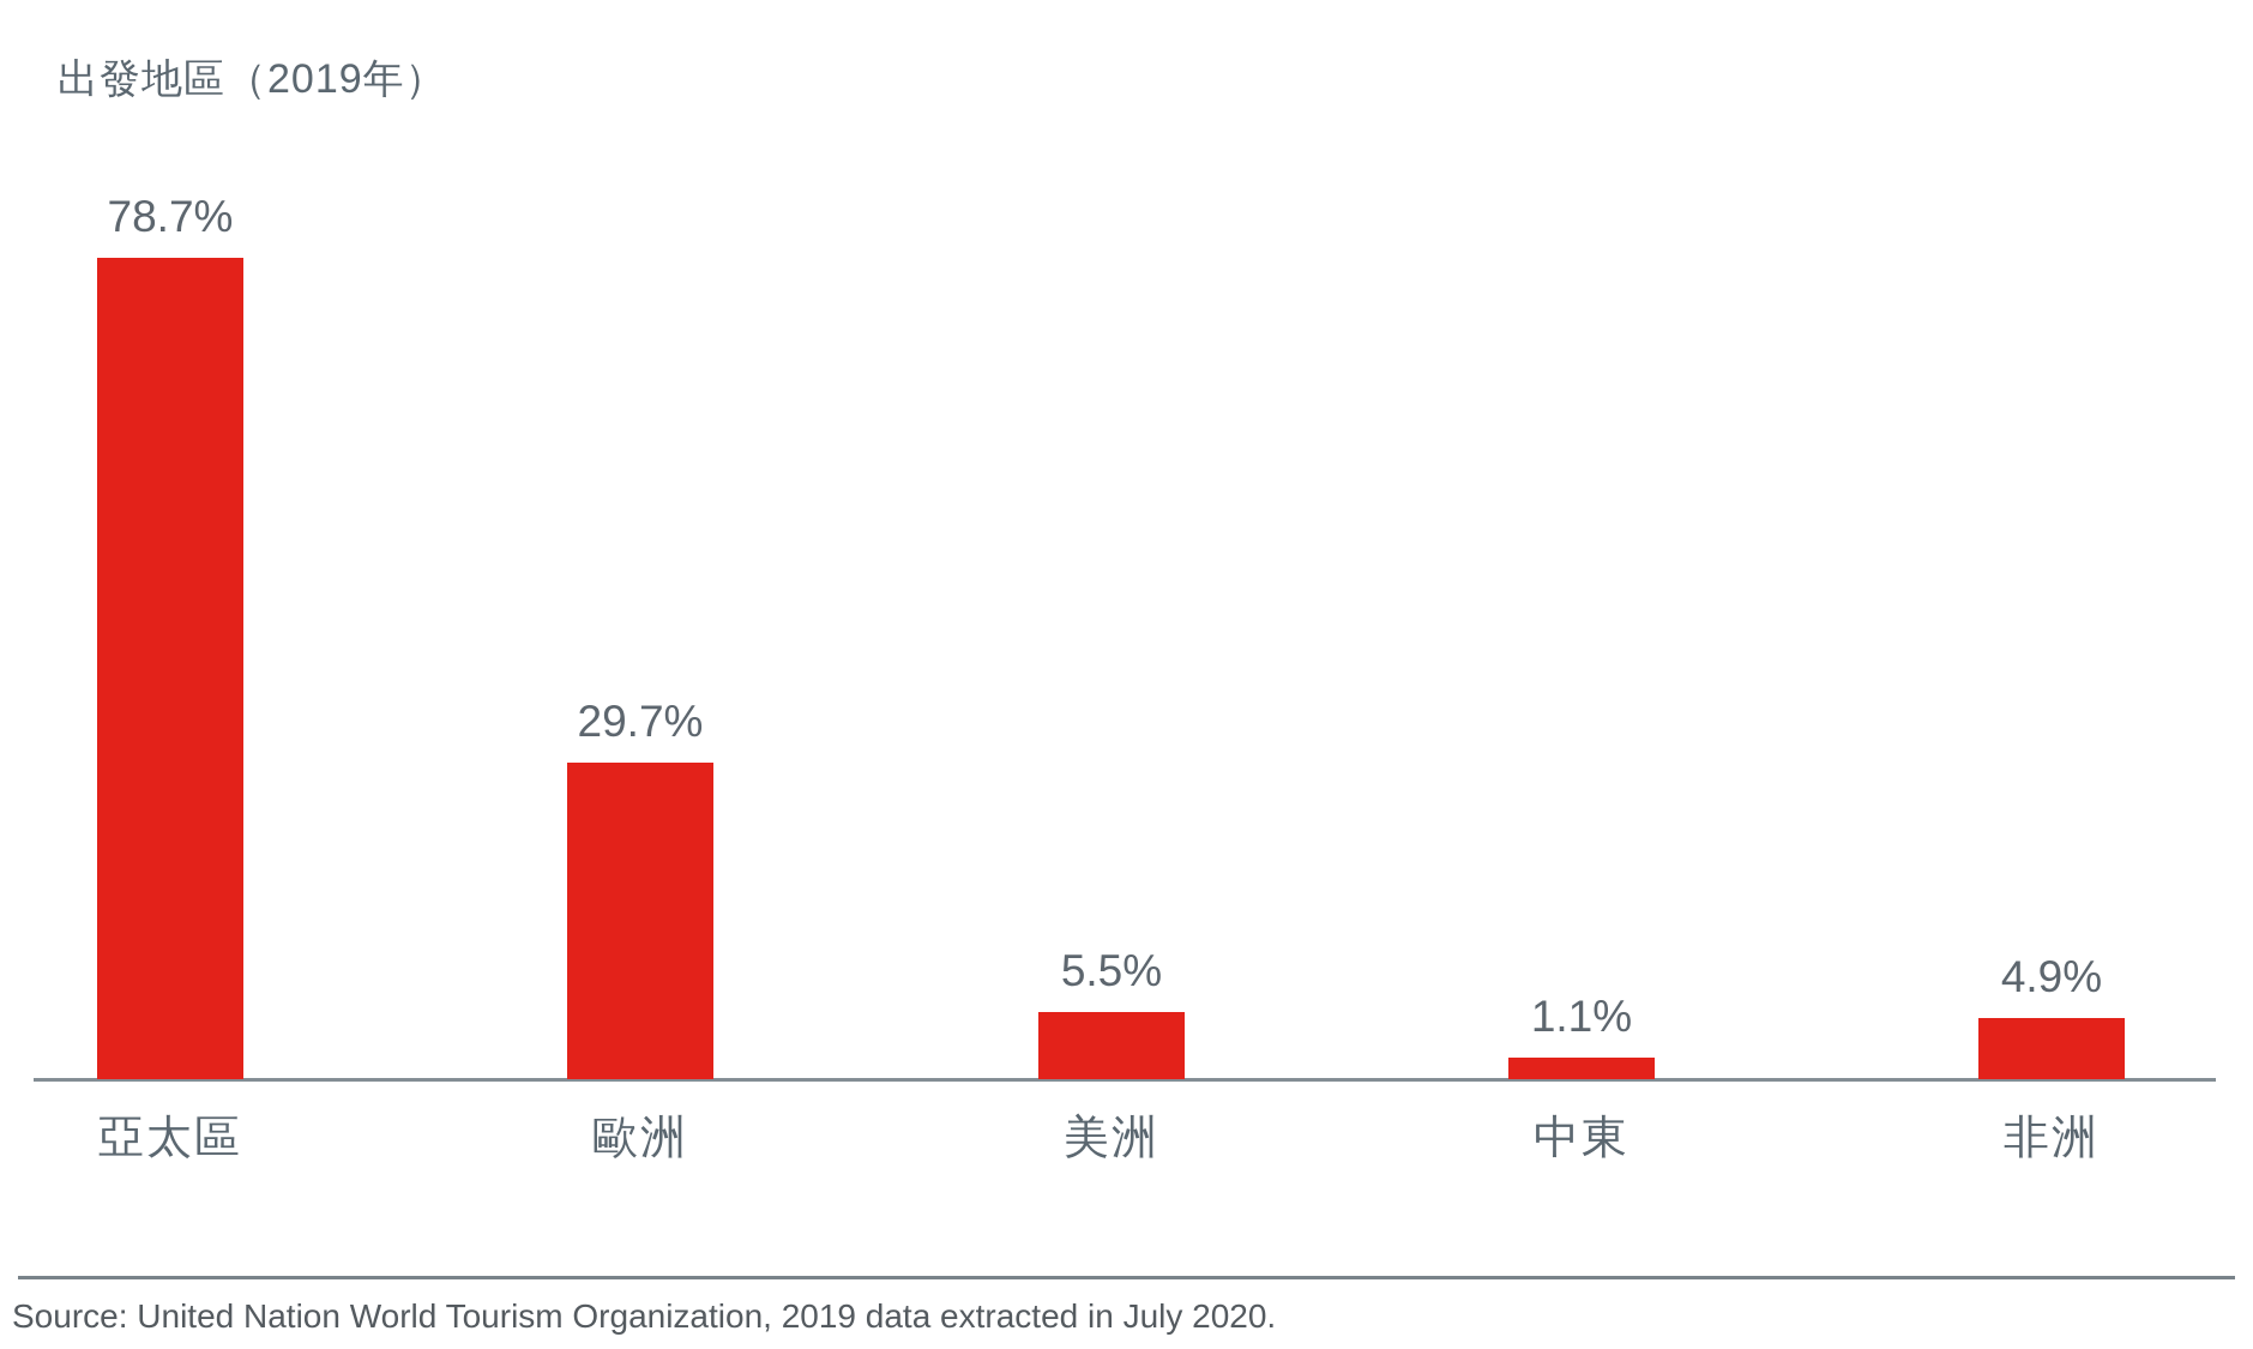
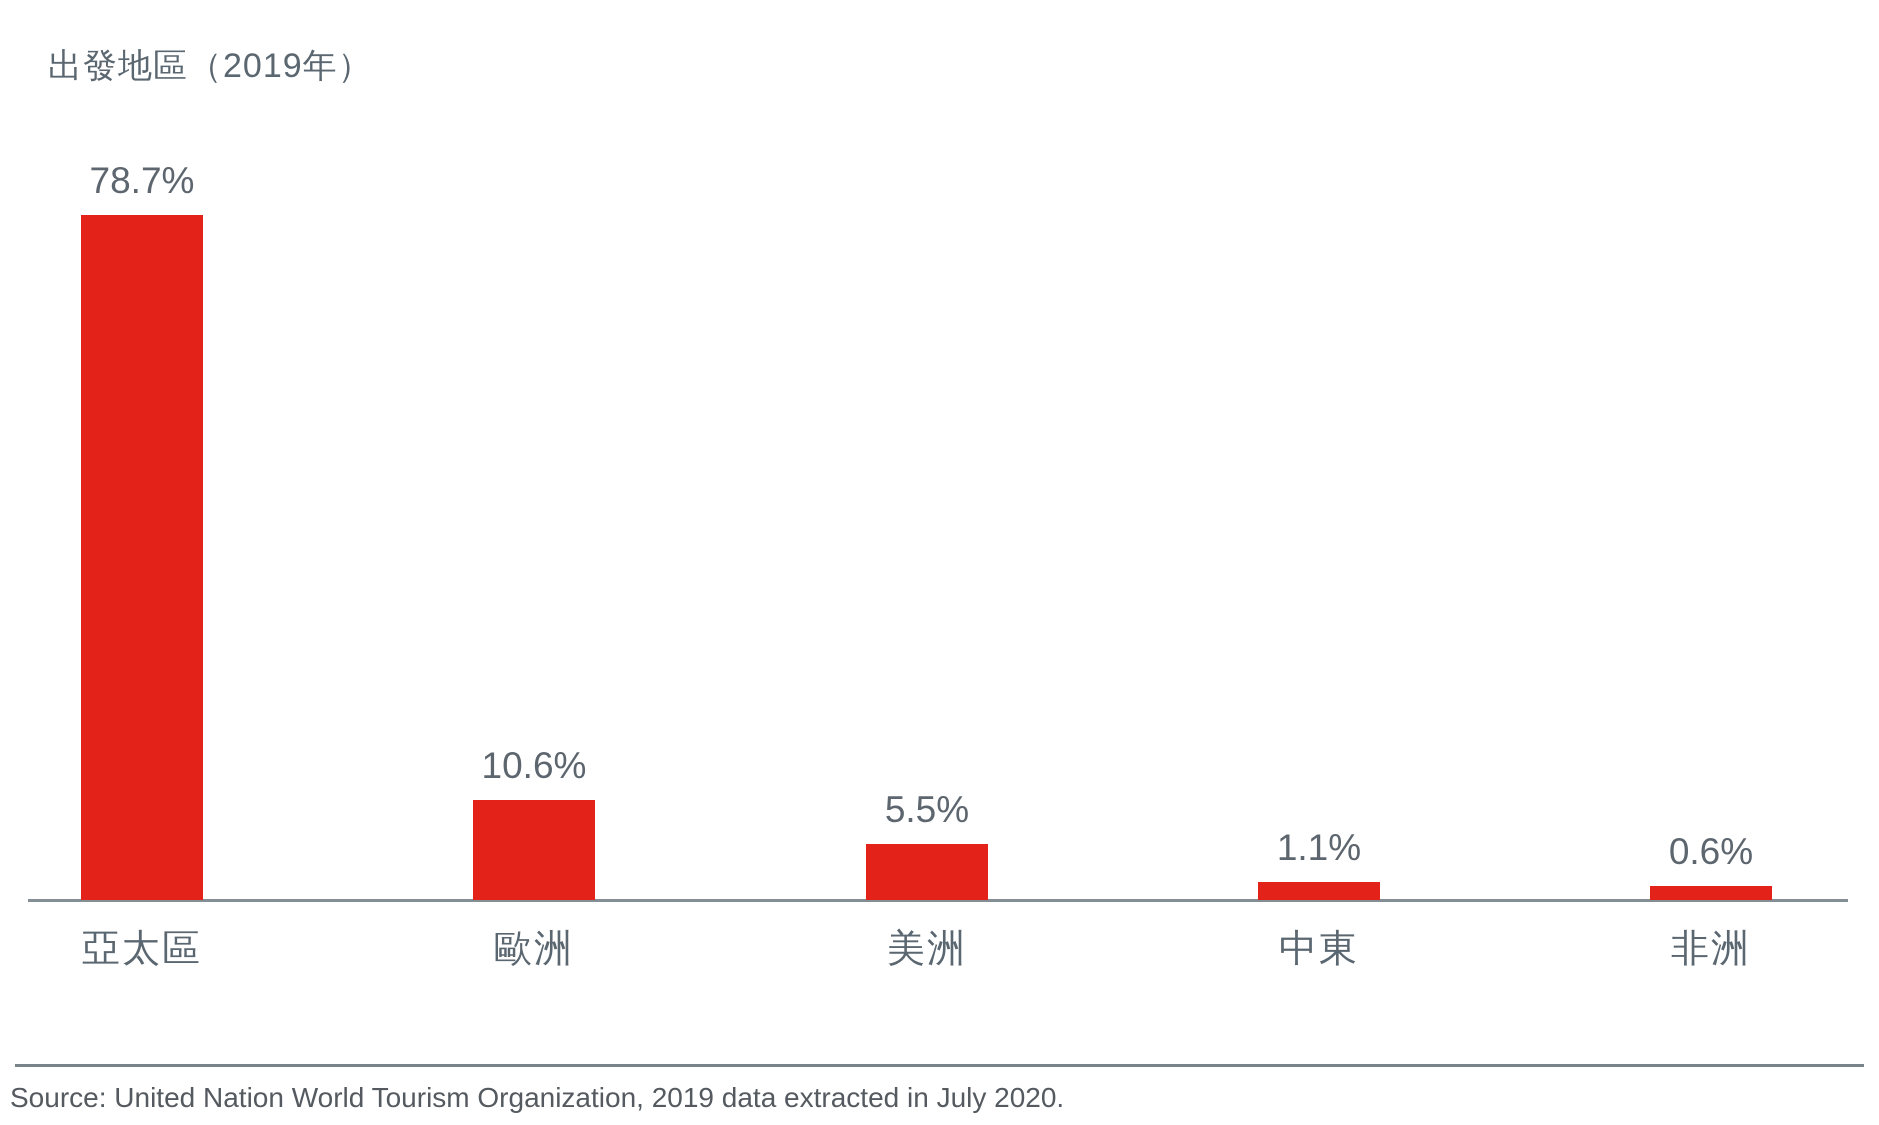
歐洲: 29.7% -> 10.6%
非洲: 4.9% -> 0.6%
